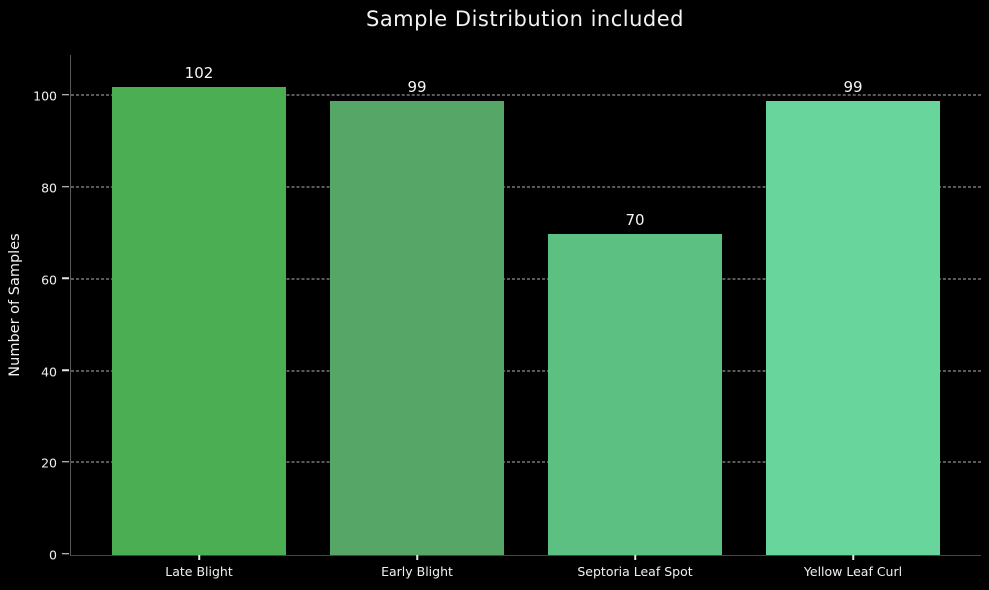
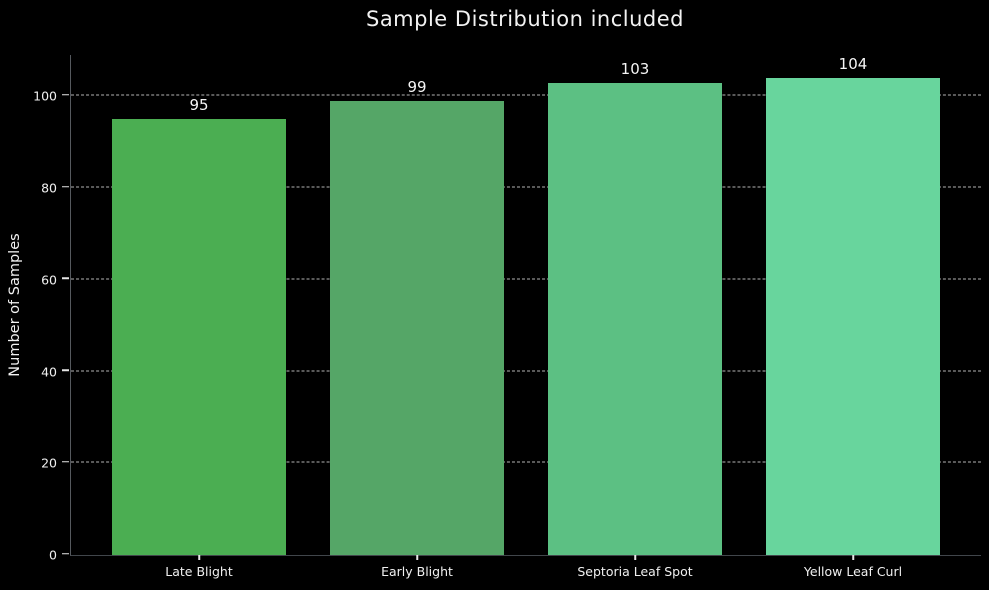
Late Blight: 102 -> 95
Septoria Leaf Spot: 70 -> 103
Yellow Leaf Curl: 99 -> 104
